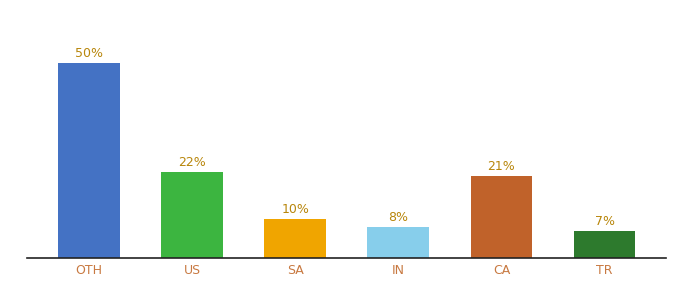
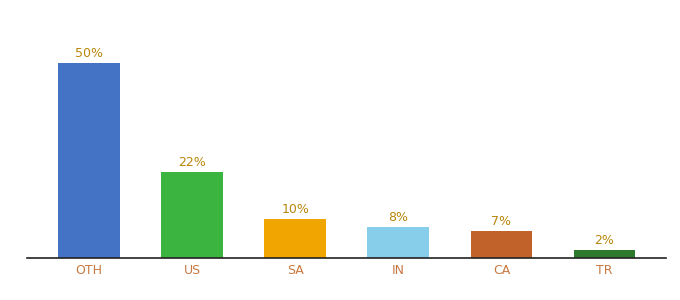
CA: 21% -> 7%
TR: 7% -> 2%
